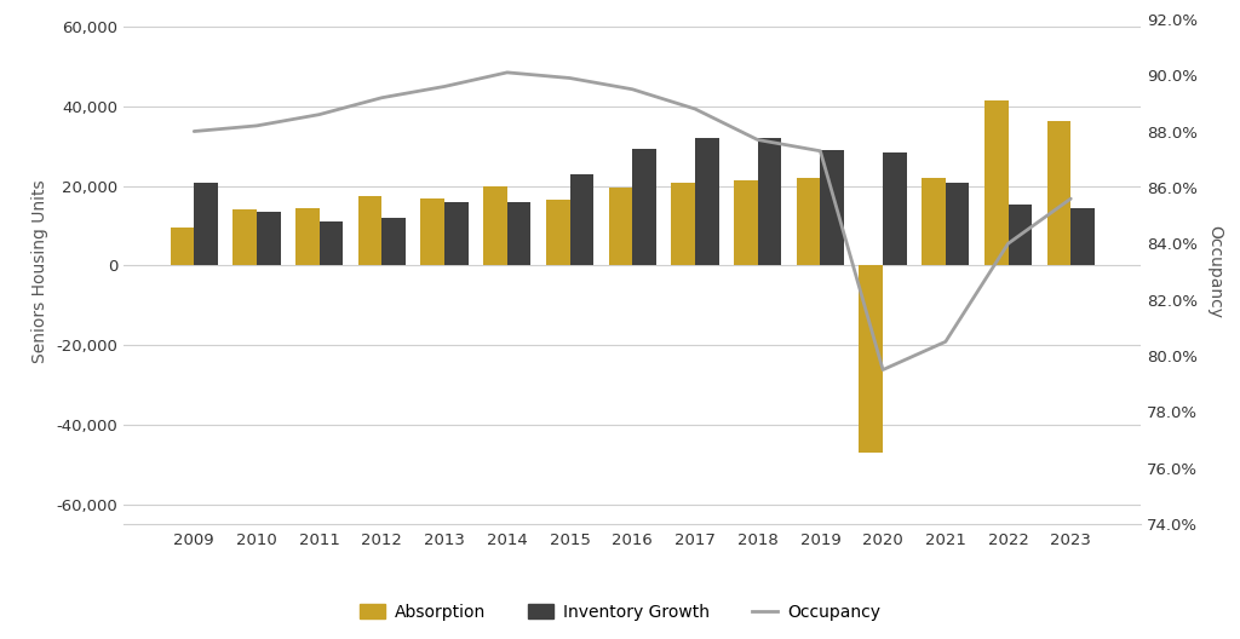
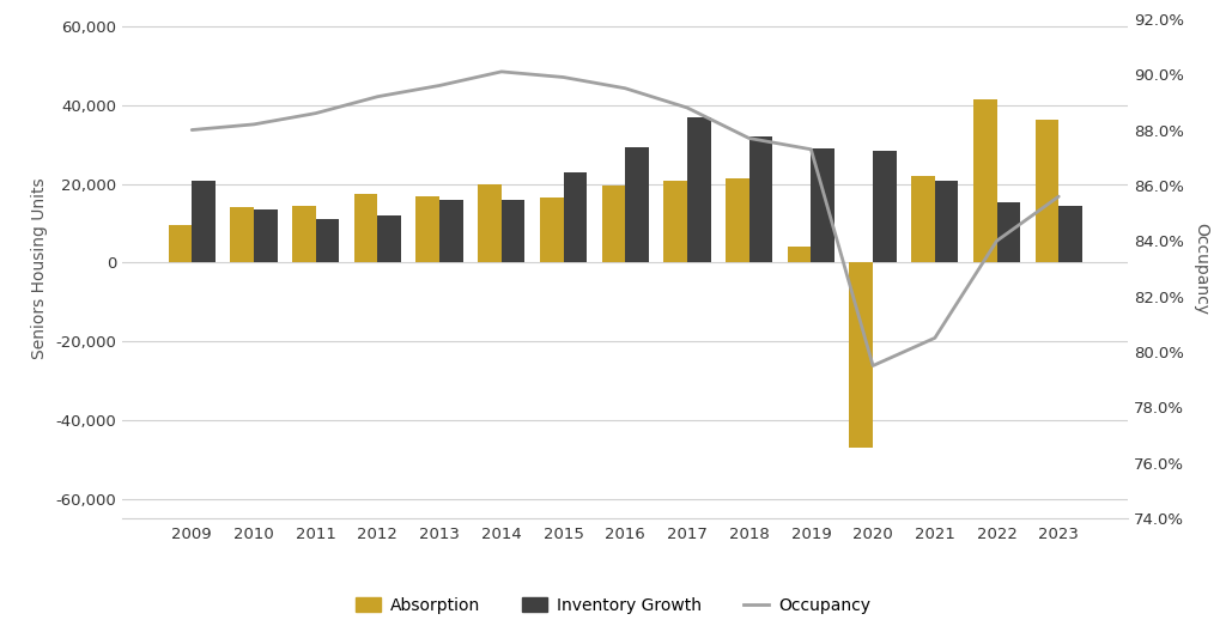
Inventory Growth/2017: 32,000 -> 37,000
Absorption/2019: 22,000 -> 4,000
